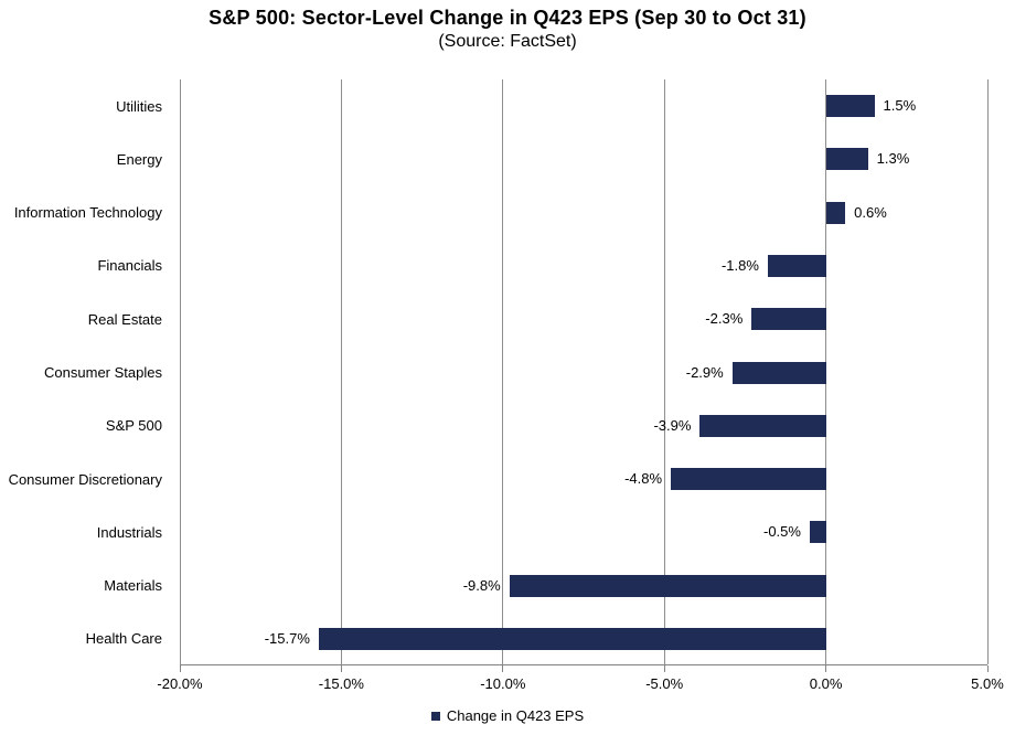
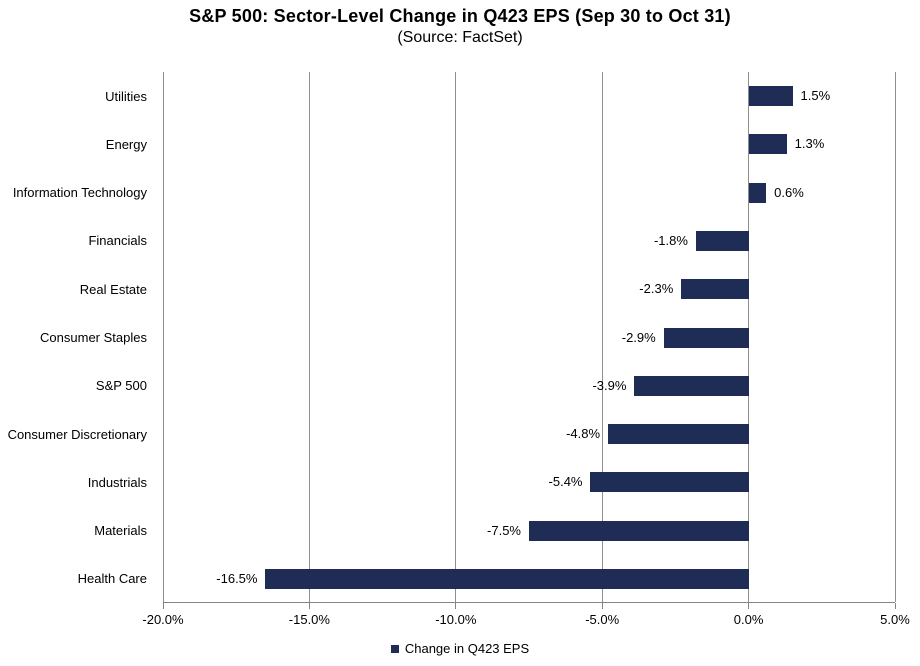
Industrials: -0.5% -> -5.4%
Materials: -9.8% -> -7.5%
Health Care: -15.7% -> -16.5%
